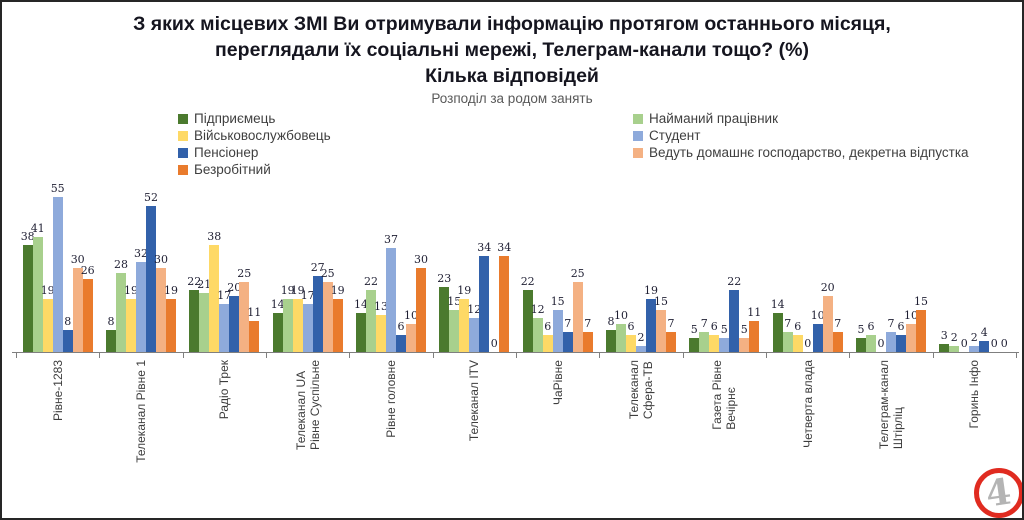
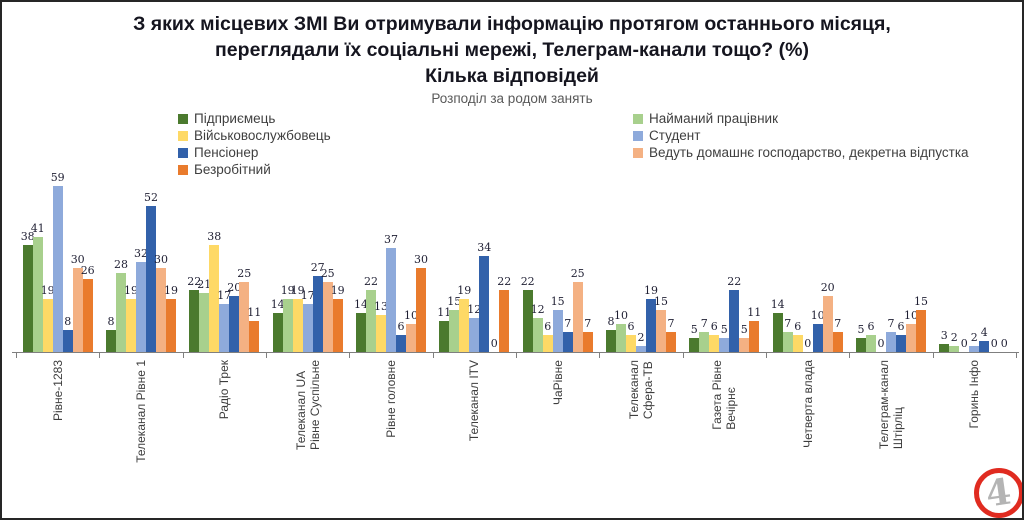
Студент/Рівне-1283: 55 -> 59
Підприємець/Телеканал ITV: 23 -> 11
Безробітний/Телеканал ITV: 34 -> 22
